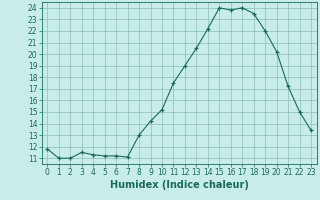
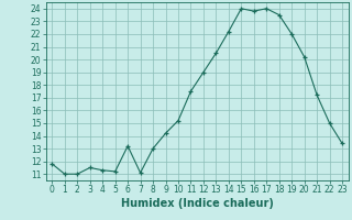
6: 11.2 -> 13.2
